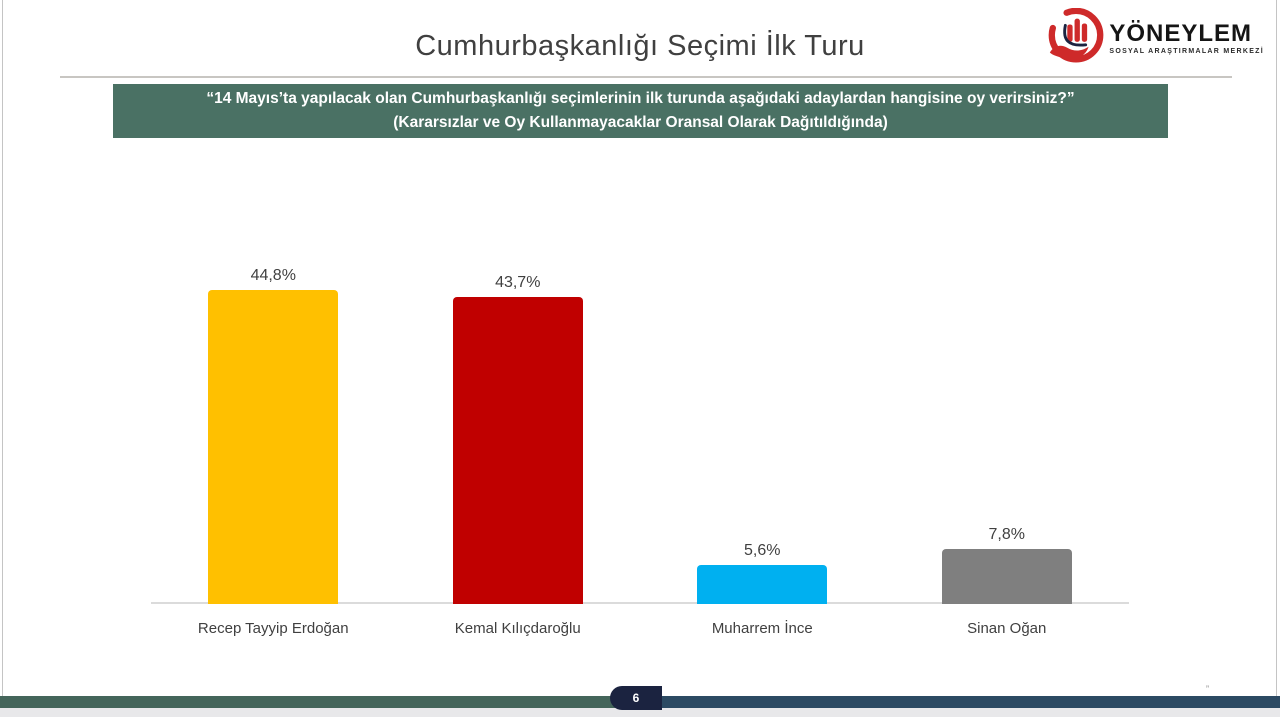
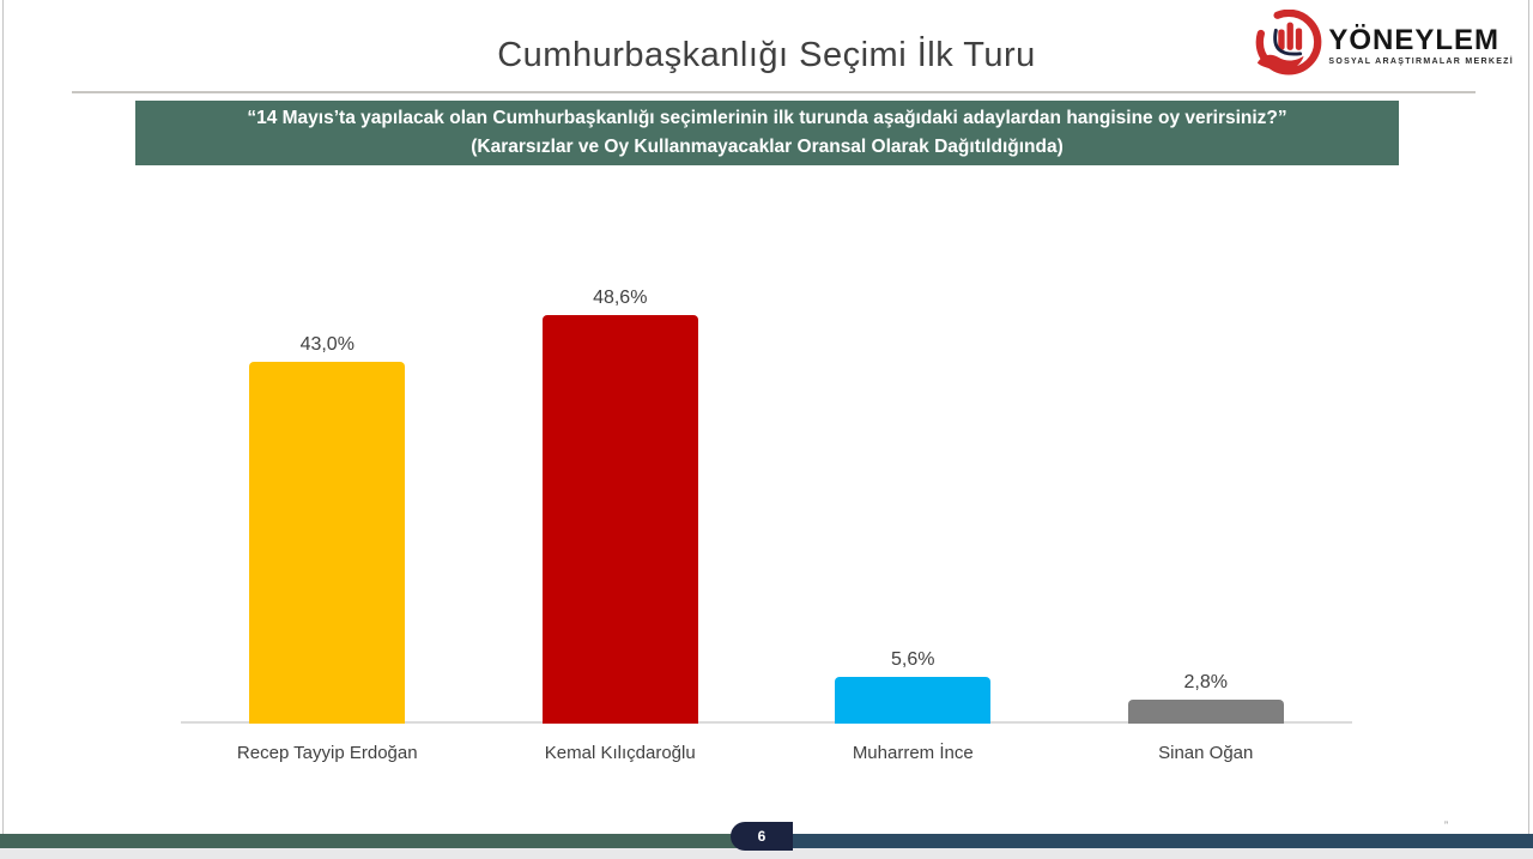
Recep Tayyip Erdoğan: 44,8% -> 43,0%
Kemal Kılıçdaroğlu: 43,7% -> 48,6%
Sinan Oğan: 7,8% -> 2,8%
